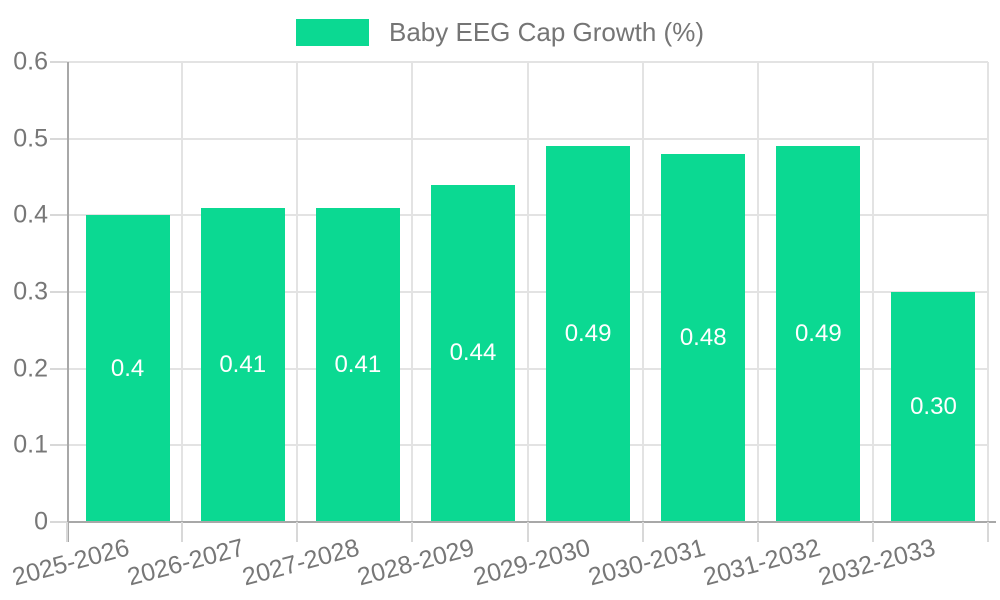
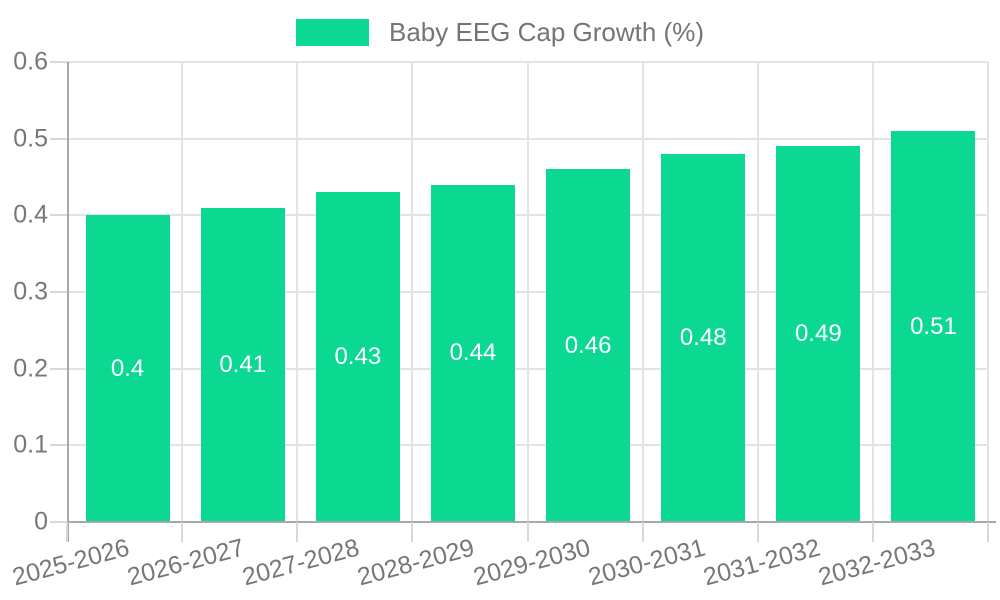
2027-2028: 0.41 -> 0.43
2029-2030: 0.49 -> 0.46
2032-2033: 0.30 -> 0.51
